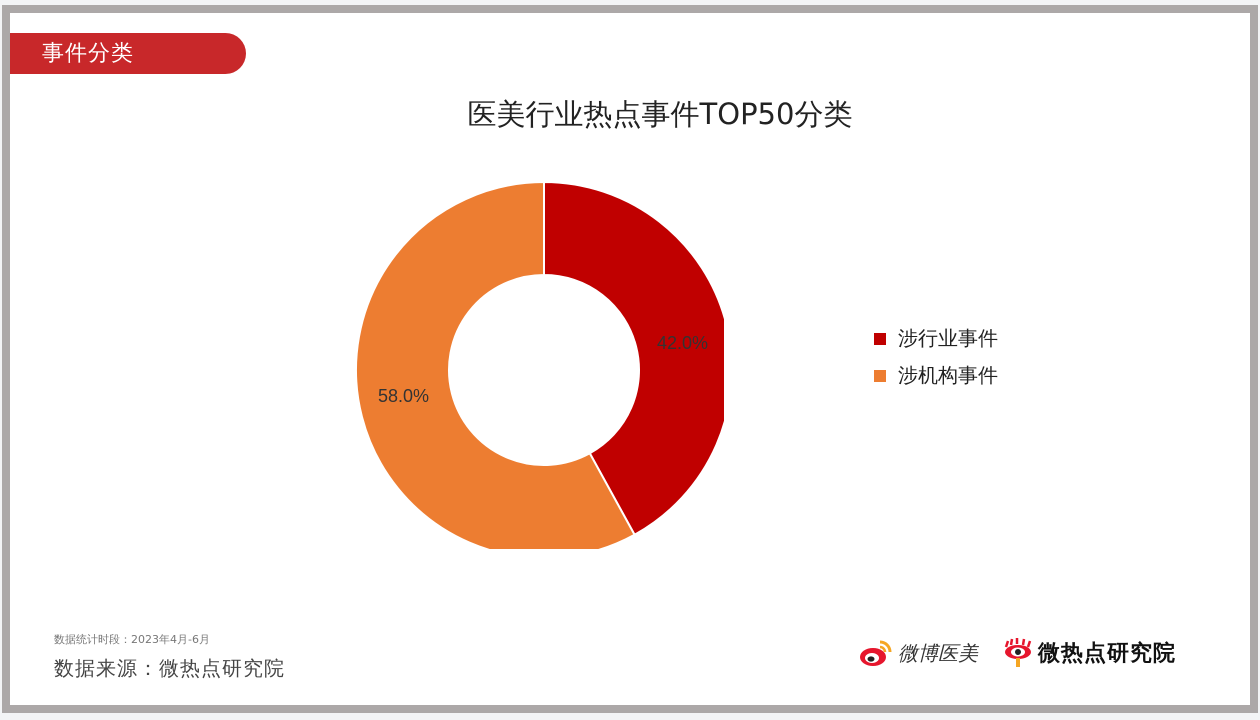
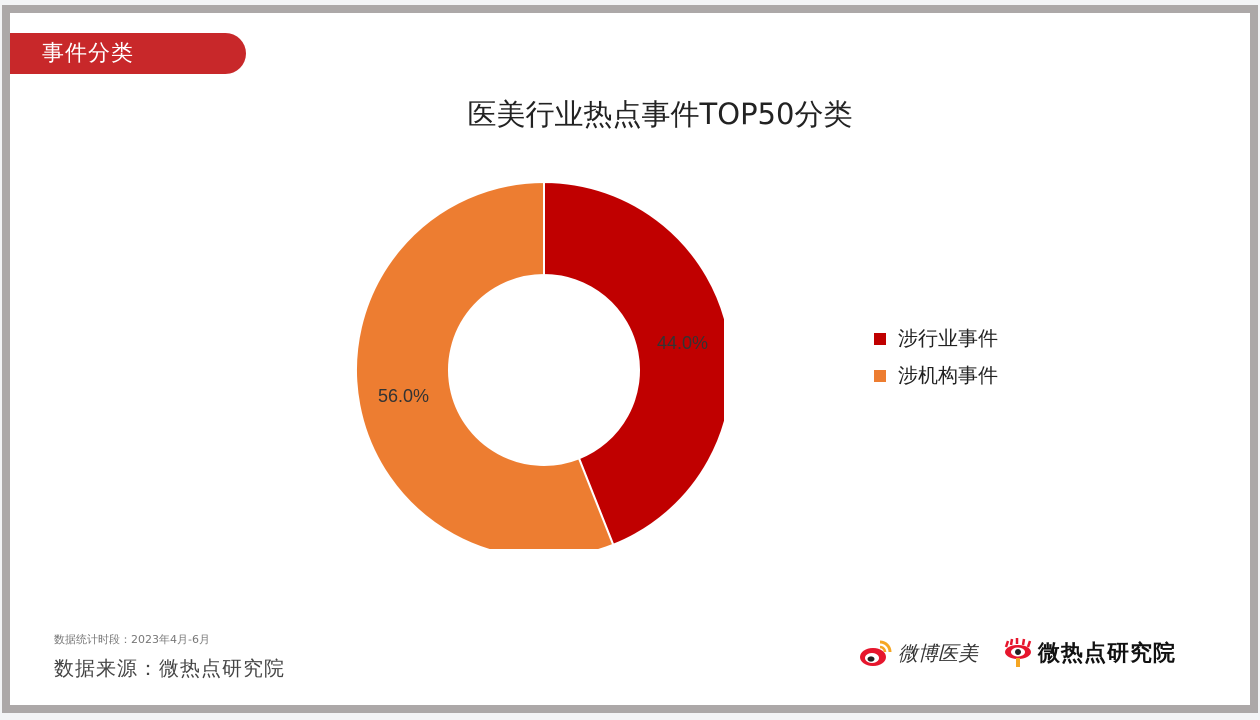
涉行业事件: 42.0% -> 44.0%
涉机构事件: 58.0% -> 56.0%
